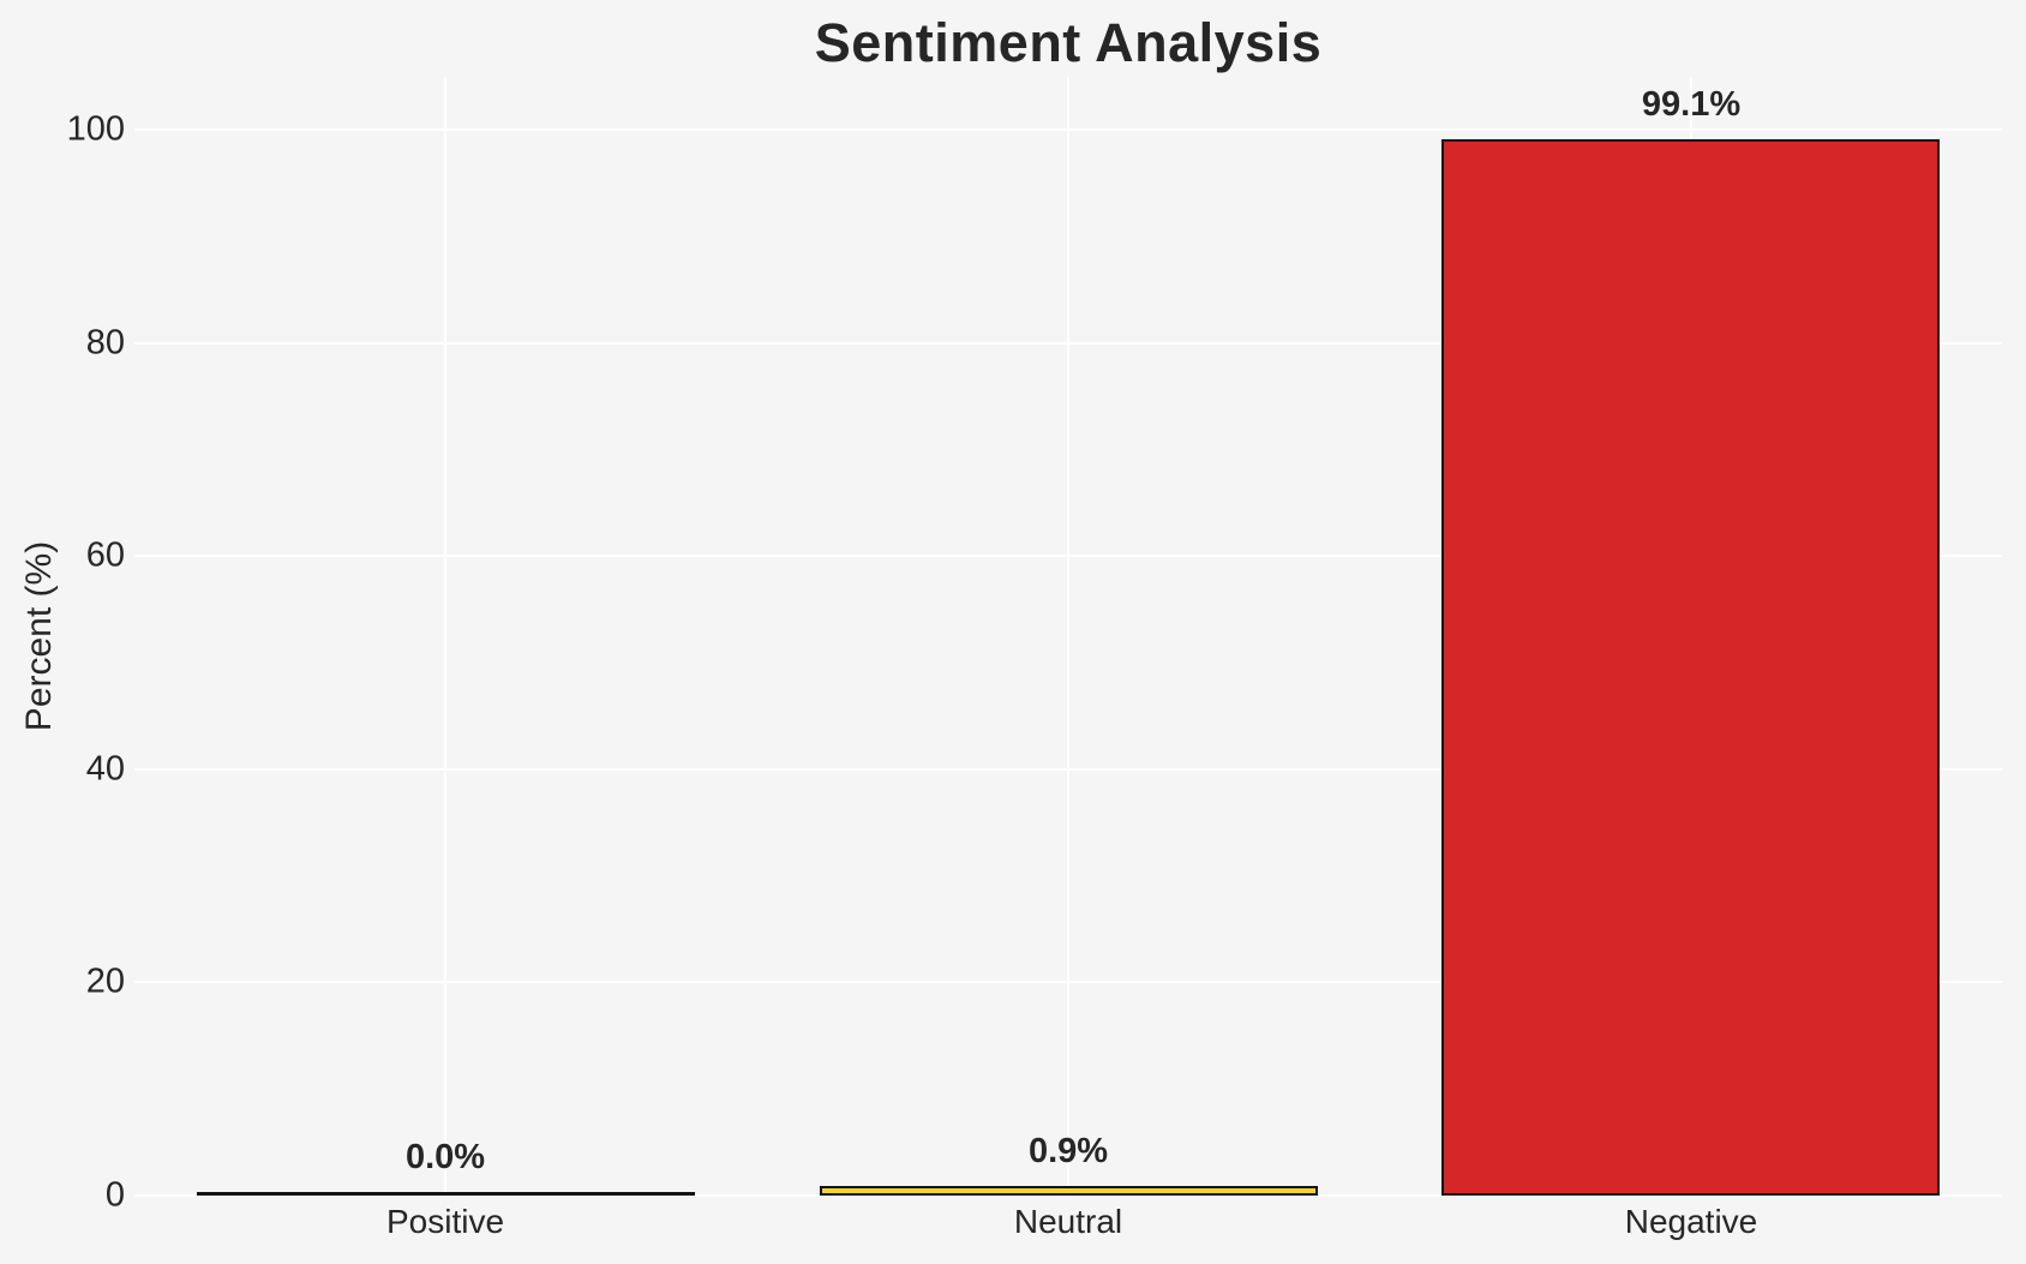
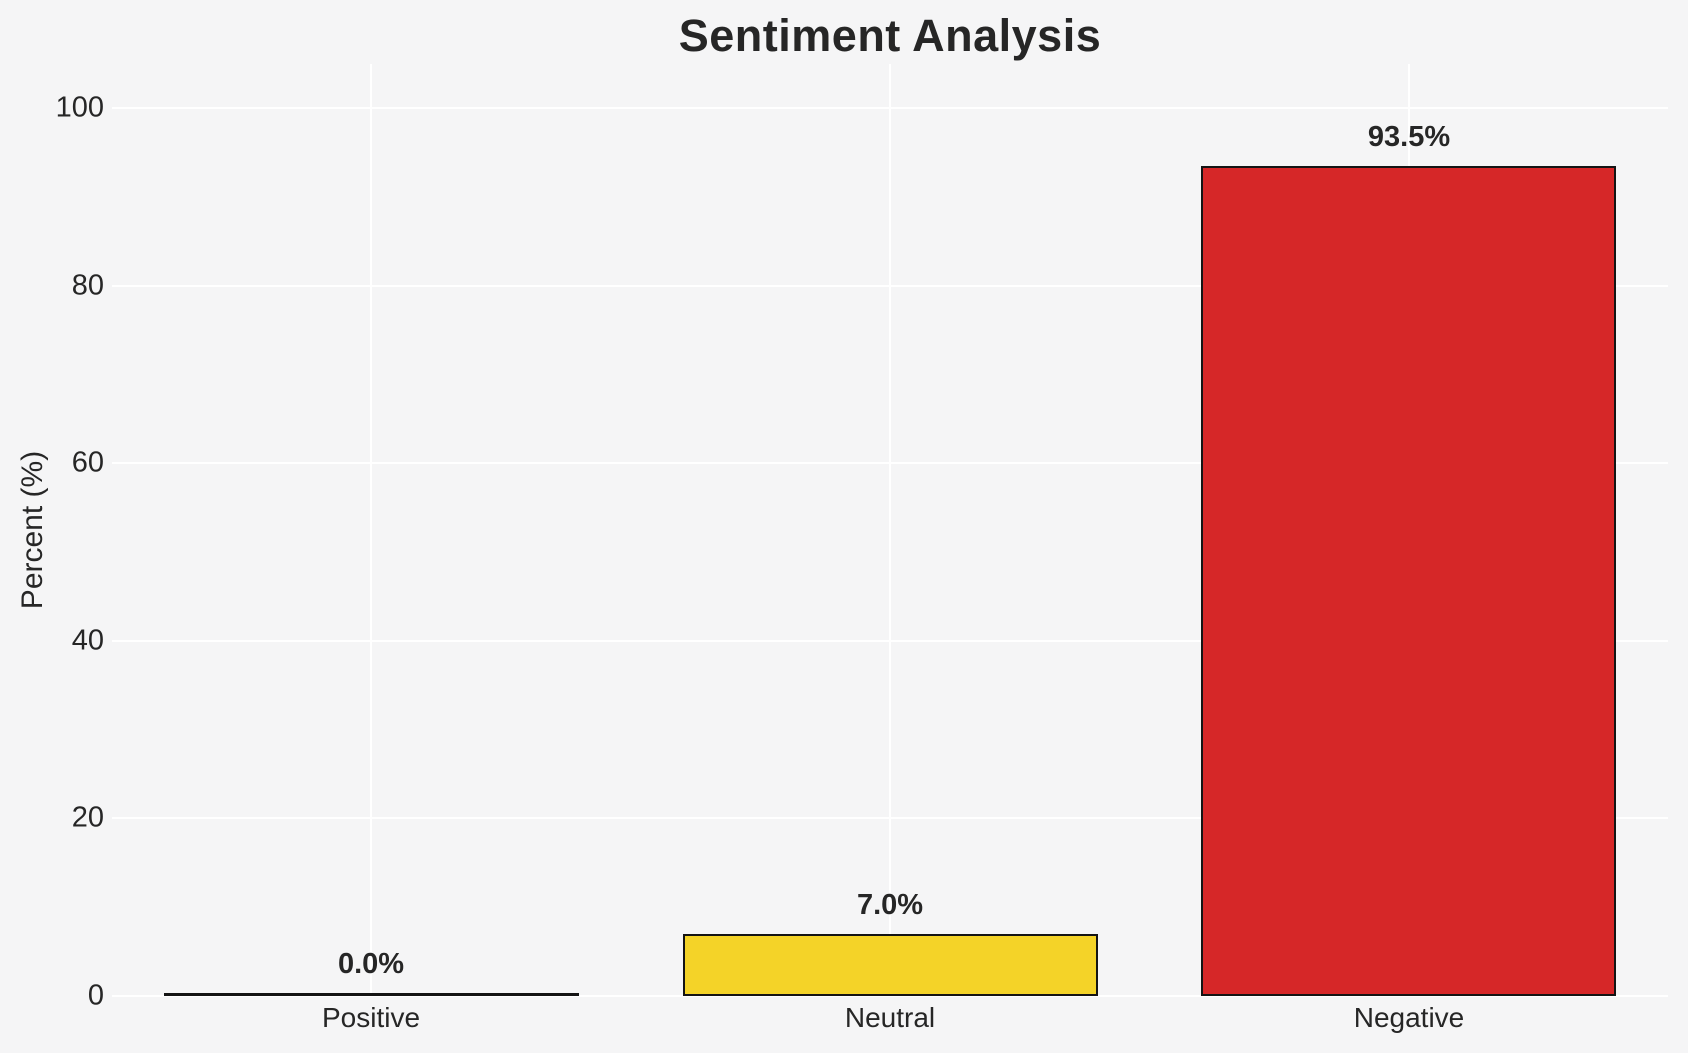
Neutral: 0.9% -> 7.0%
Negative: 99.1% -> 93.5%
